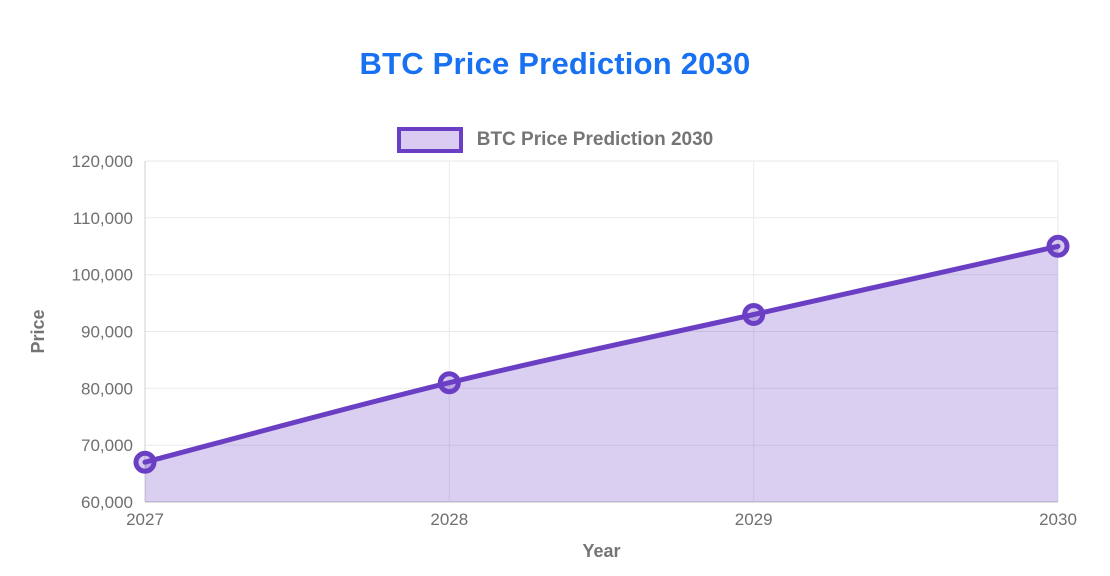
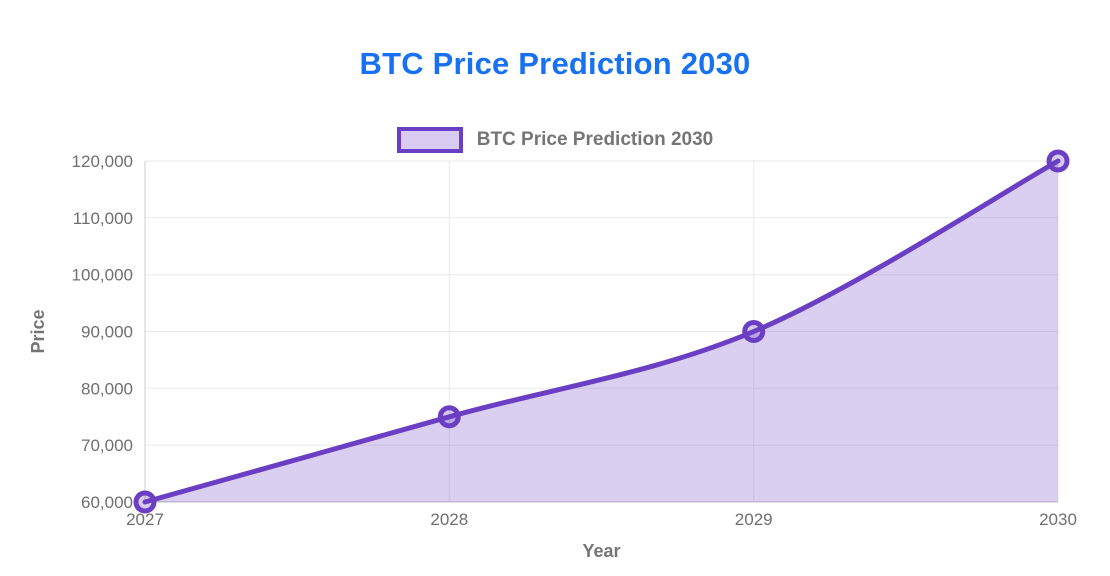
2027: 67000 -> 60000
2028: 81000 -> 75000
2029: 93000 -> 90000
2030: 105000 -> 120000
